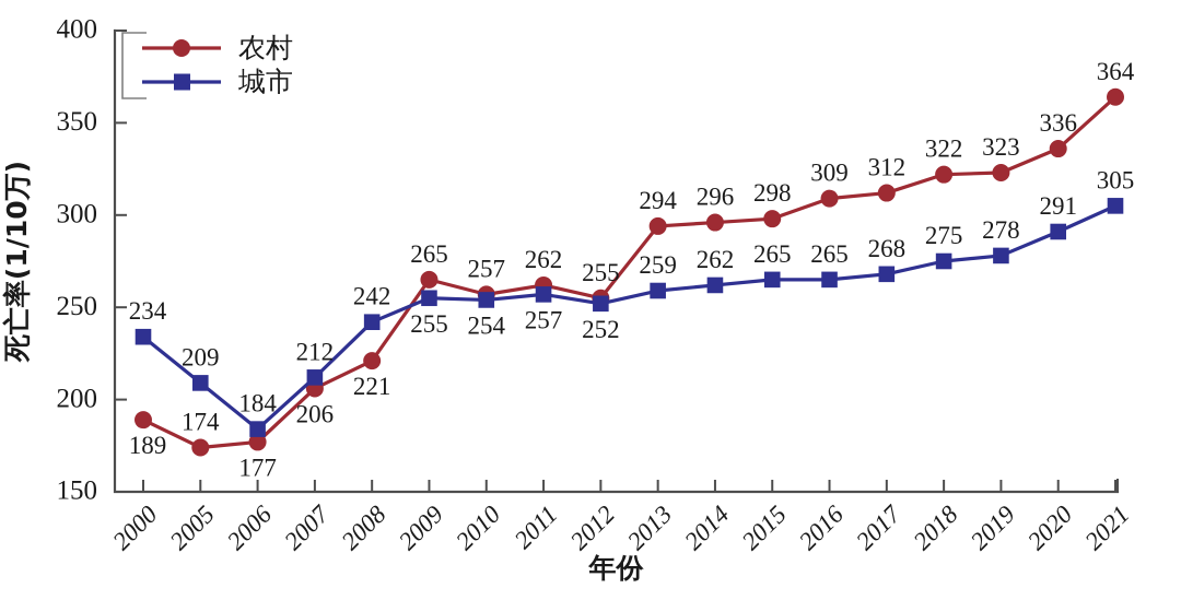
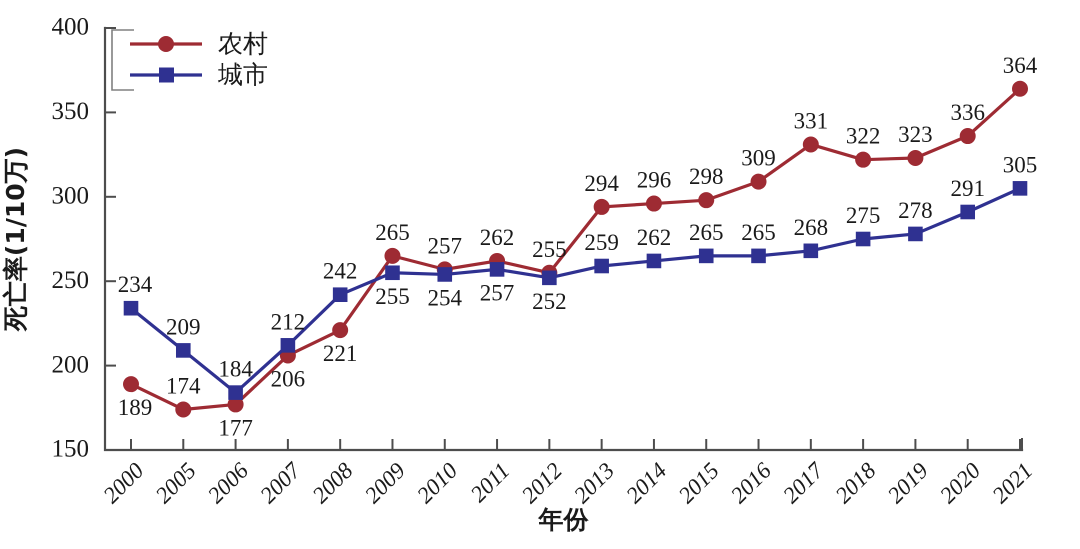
农村/2017: 312 -> 331
